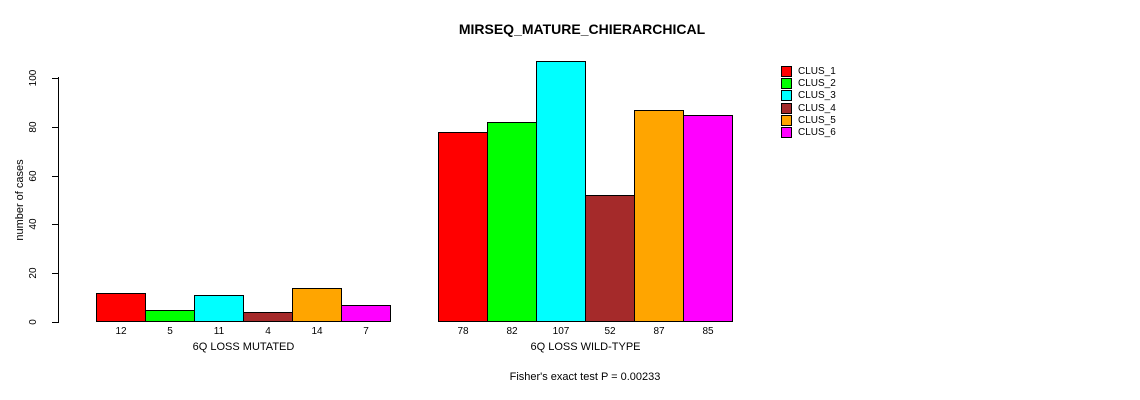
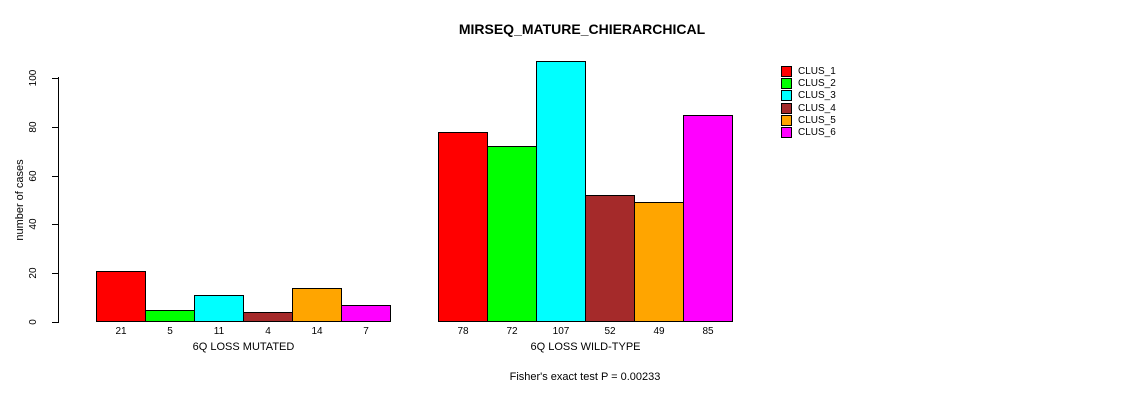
CLUS_1/6Q LOSS MUTATED: 12 -> 21
CLUS_2/6Q LOSS WILD-TYPE: 82 -> 72
CLUS_5/6Q LOSS WILD-TYPE: 87 -> 49
